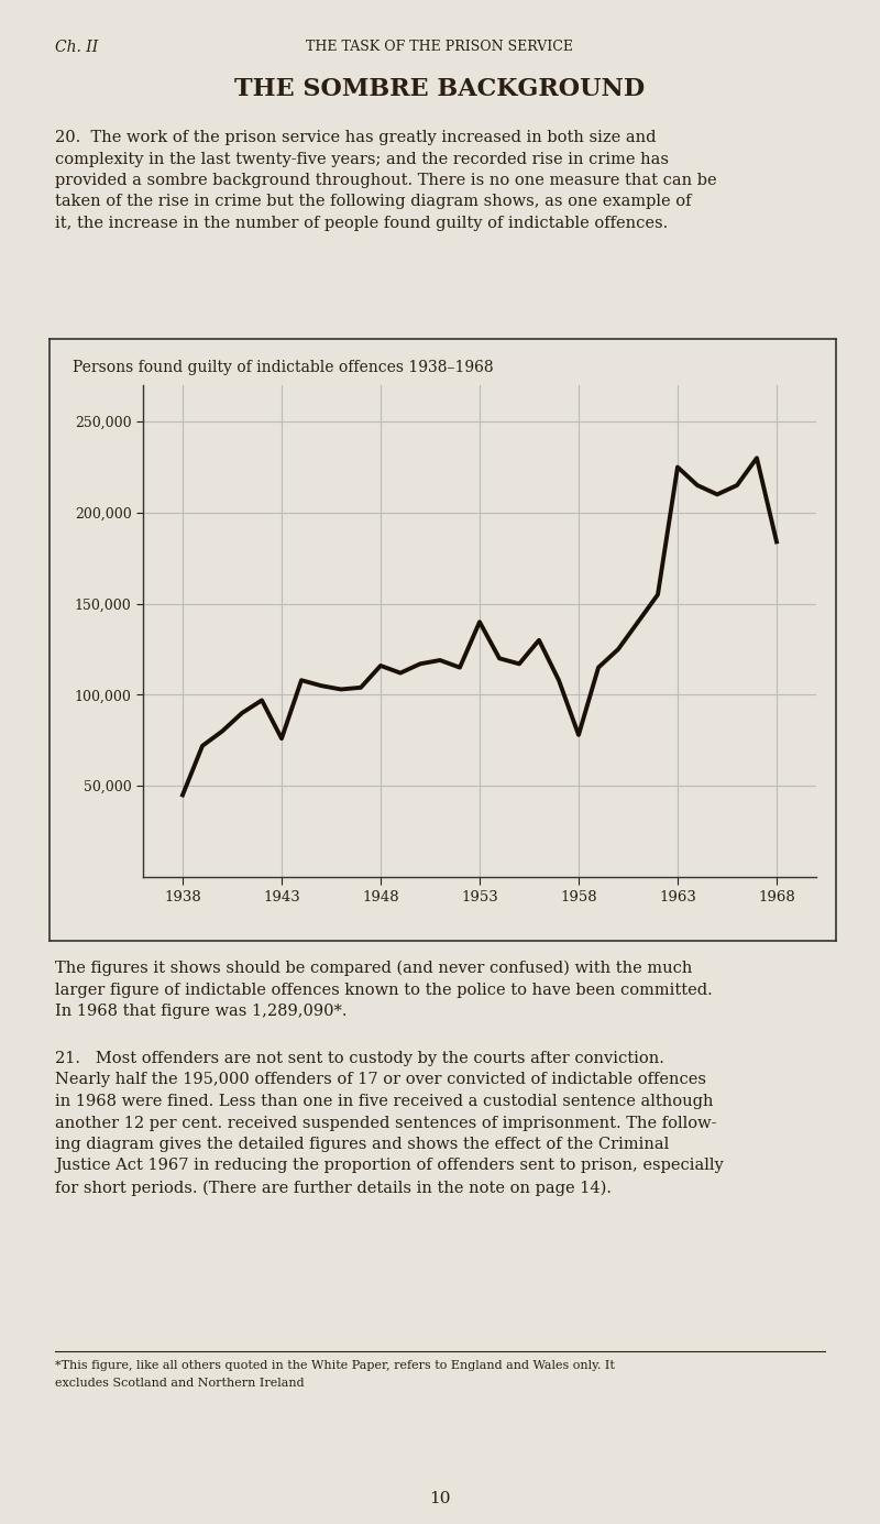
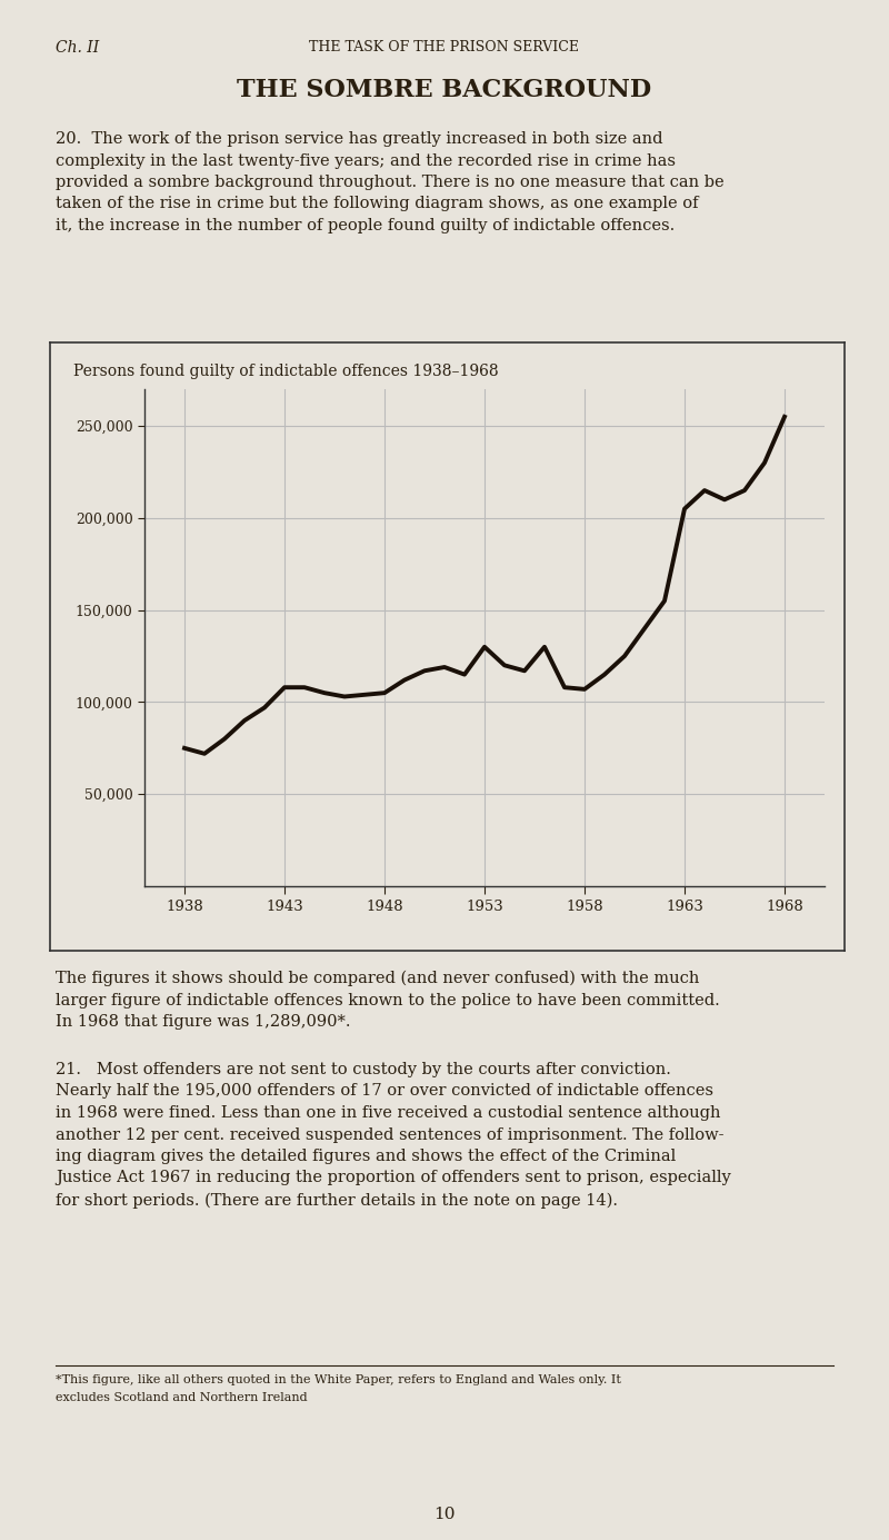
1938: 45,000 -> 75,000
1943: 76,000 -> 108,000
1948: 116,000 -> 105,000
1953: 140,000 -> 130,000
1958: 78,000 -> 107,000
1963: 225,000 -> 205,000
1968: 184,000 -> 255,000
